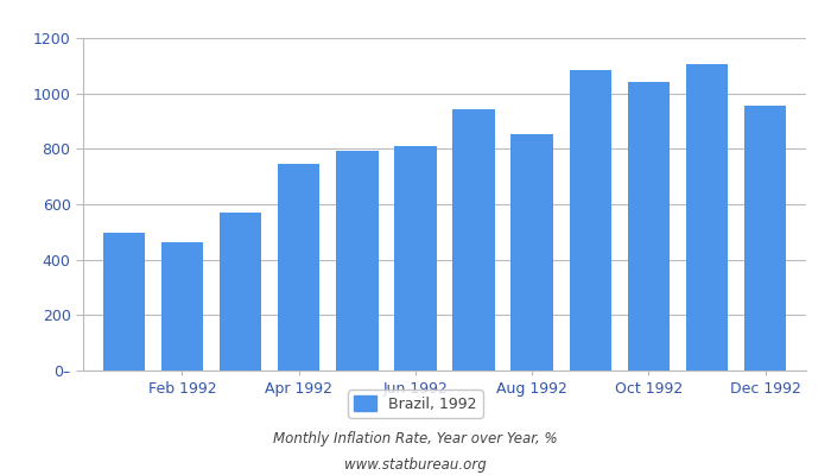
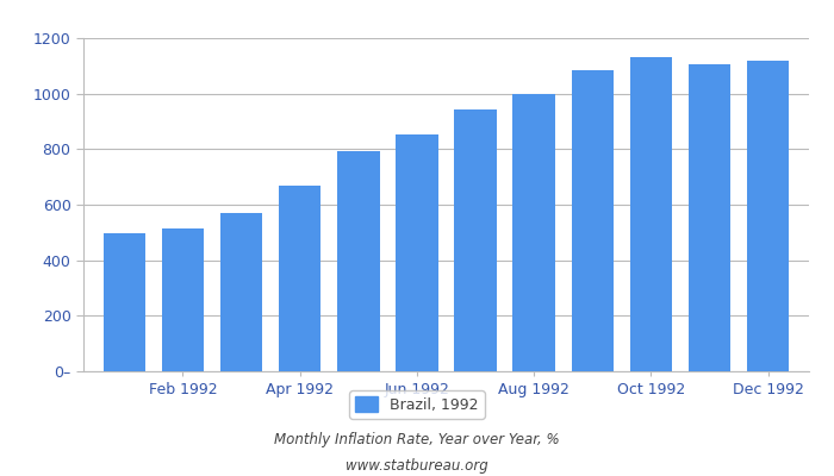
Feb 1992: 465 -> 514
Apr 1992: 745 -> 667
Jun 1992: 810 -> 852
Aug 1992: 855 -> 1000
Oct 1992: 1040 -> 1132
Dec 1992: 955 -> 1119
